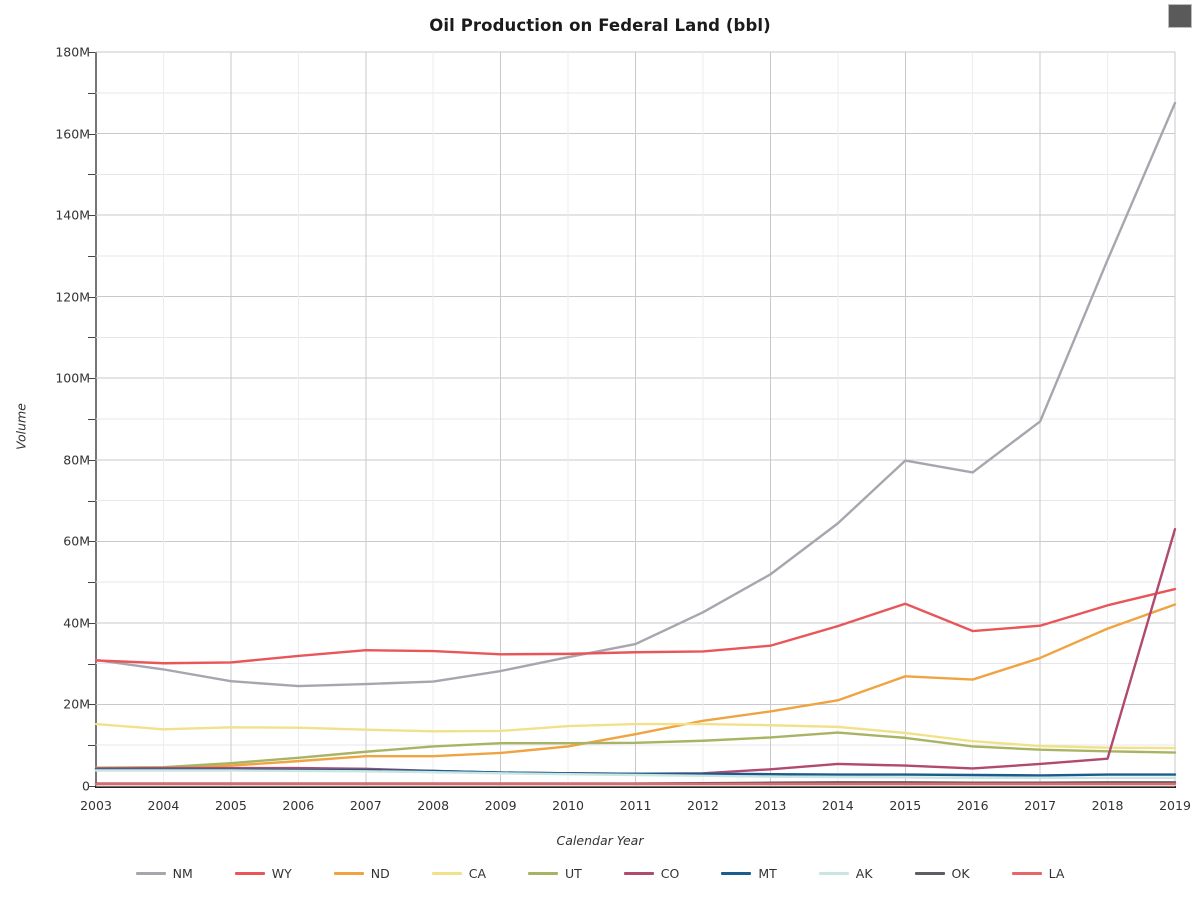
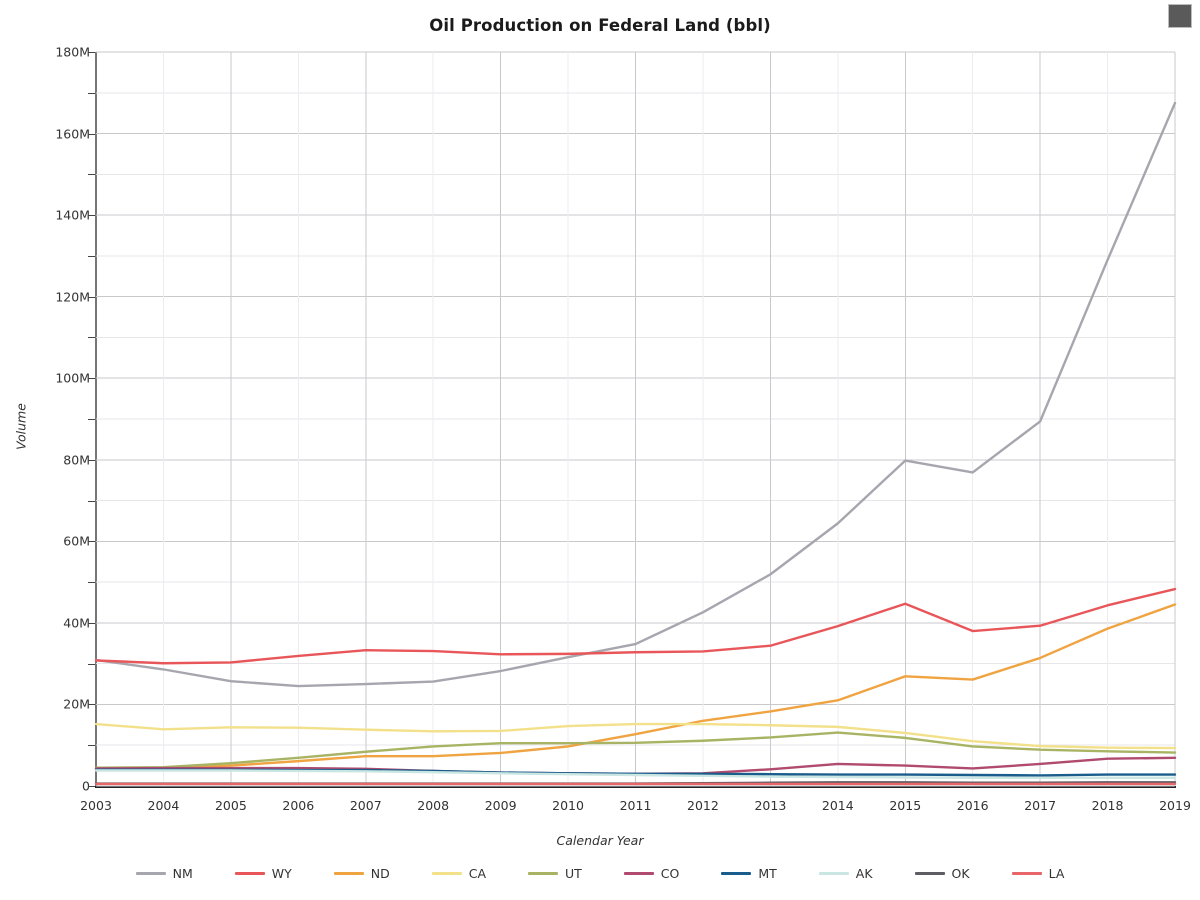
CO/2019: 63M -> 7M
